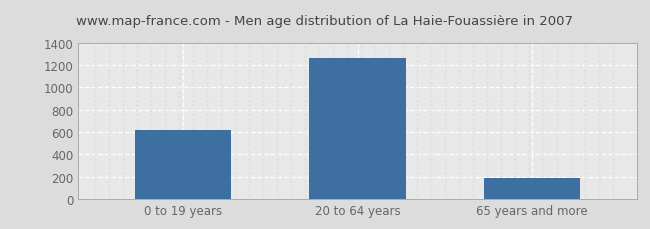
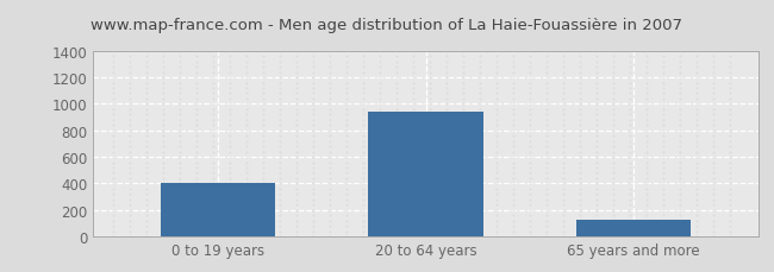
0 to 19 years: 620 -> 400
20 to 64 years: 1260 -> 940
65 years and more: 190 -> 130
